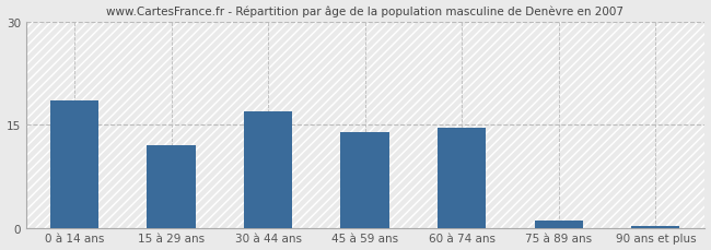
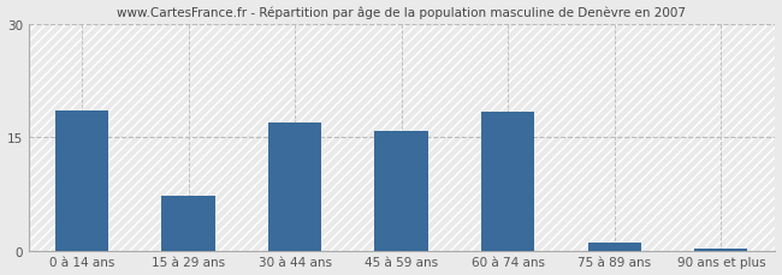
15 à 29 ans: 12.0 -> 7.2
45 à 59 ans: 14.0 -> 15.8
60 à 74 ans: 14.5 -> 18.4
